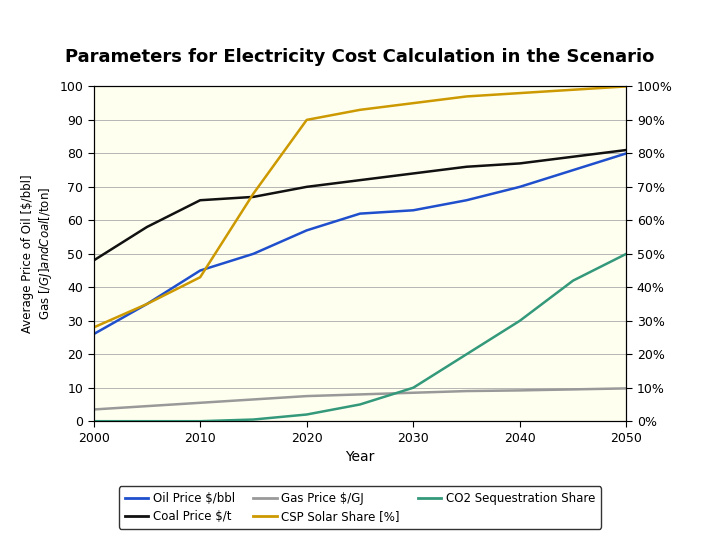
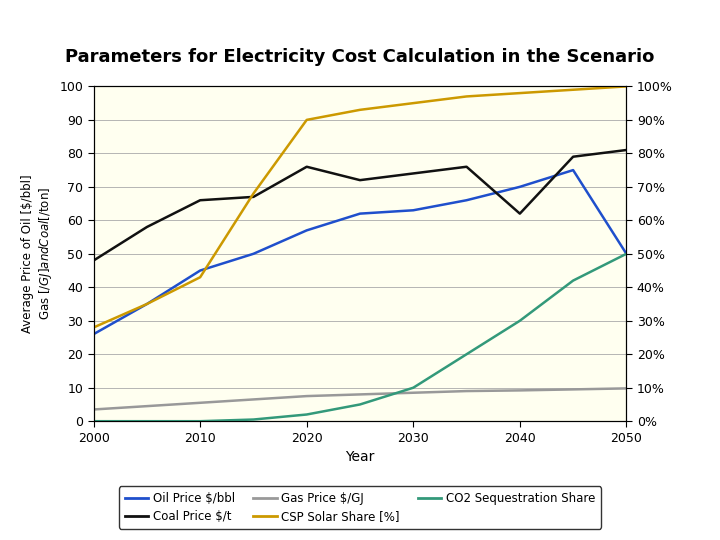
Coal Price $/t/2020: 70 -> 76
Coal Price $/t/2040: 77 -> 62
Oil Price $/bbl/2050: 80 -> 50
